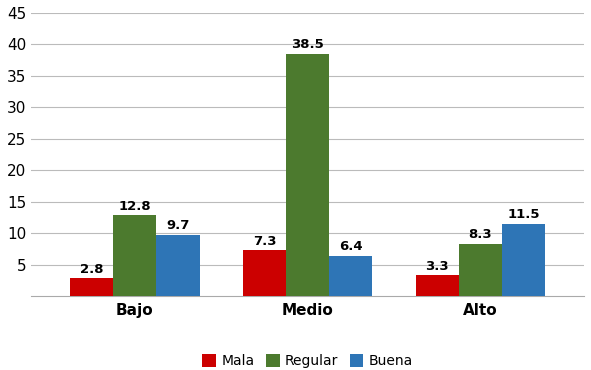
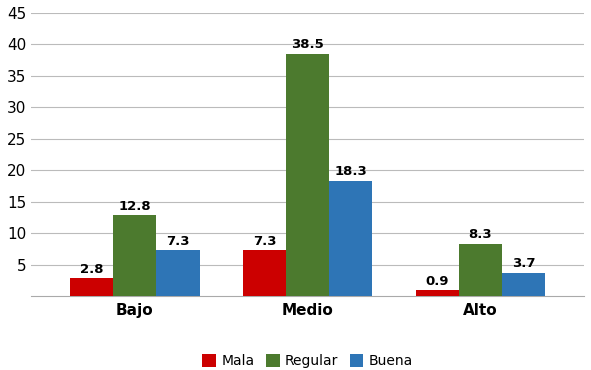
Buena/Bajo: 9.7 -> 7.3
Buena/Medio: 6.4 -> 18.3
Mala/Alto: 3.3 -> 0.9
Buena/Alto: 11.5 -> 3.7
